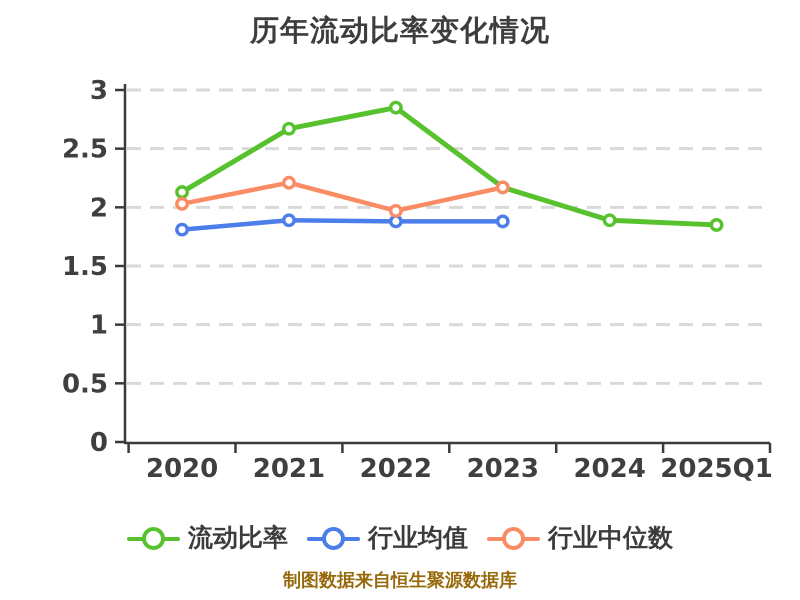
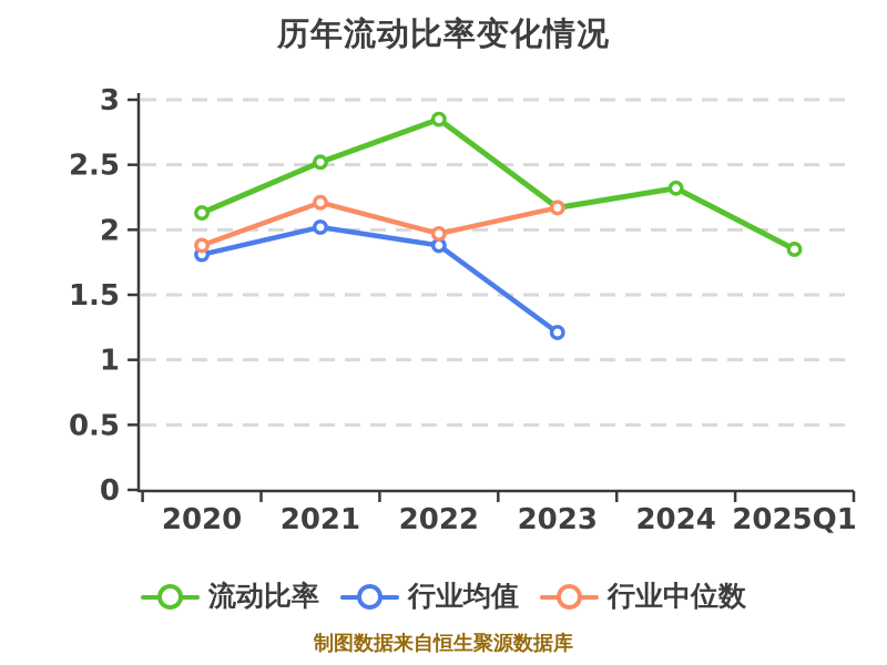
行业中位数/2020: 2.03 -> 1.88
流动比率/2021: 2.67 -> 2.52
行业均值/2021: 1.89 -> 2.02
行业均值/2023: 1.88 -> 1.21
流动比率/2024: 1.89 -> 2.32
